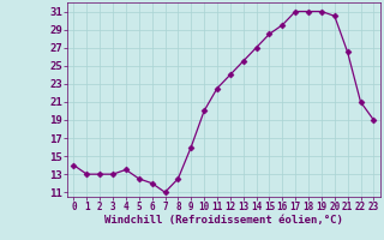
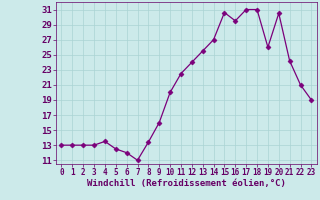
0: 14.0 -> 13.0
8: 12.5 -> 13.4
15: 28.5 -> 30.6
19: 31.0 -> 26.0
21: 26.5 -> 24.2
